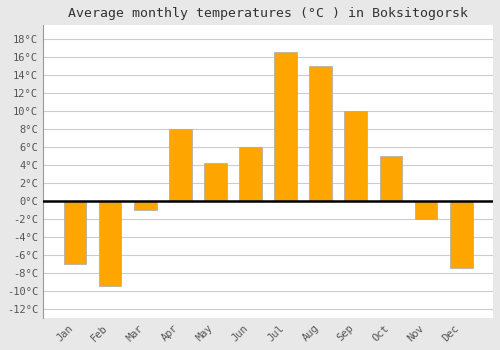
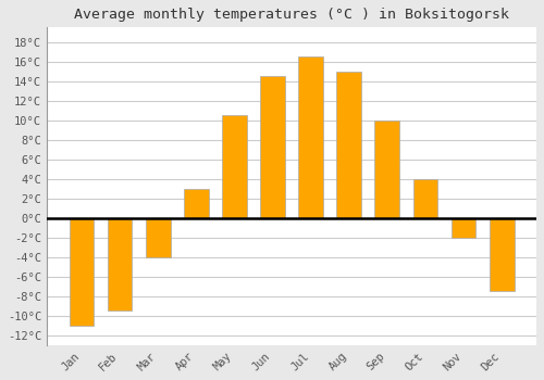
Jan: -7.0°C -> -11.0°C
Mar: -1.0°C -> -4.0°C
Apr: 8.0°C -> 3.0°C
May: 4.2°C -> 10.5°C
Jun: 6.0°C -> 14.5°C
Oct: 5.0°C -> 4.0°C
